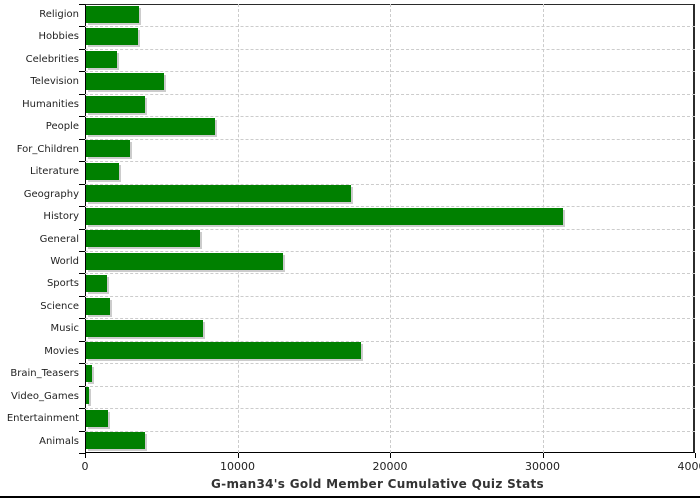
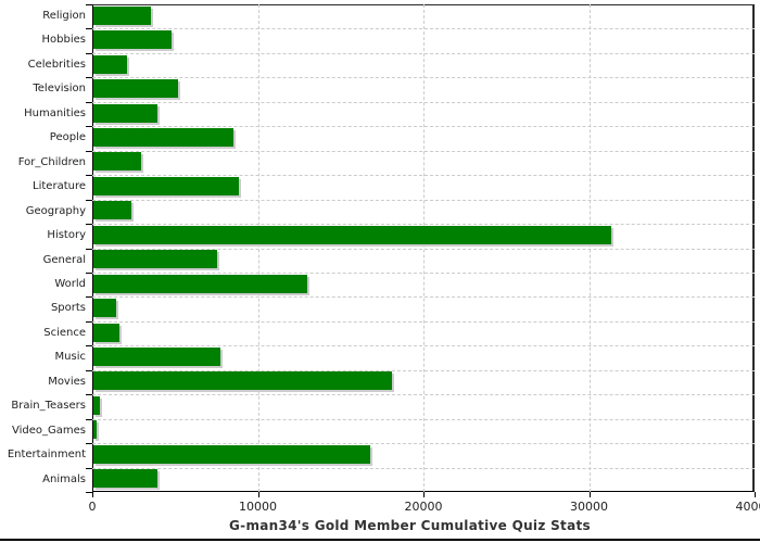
Hobbies: 3400 -> 4700
Literature: 2200 -> 8800
Geography: 17400 -> 2300
Entertainment: 1400 -> 16700
